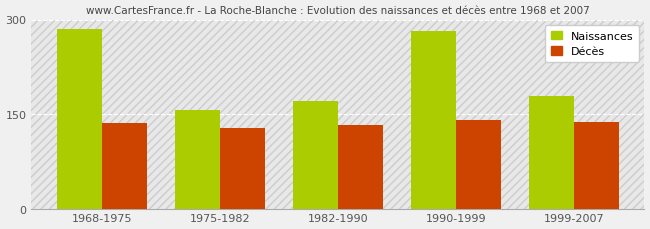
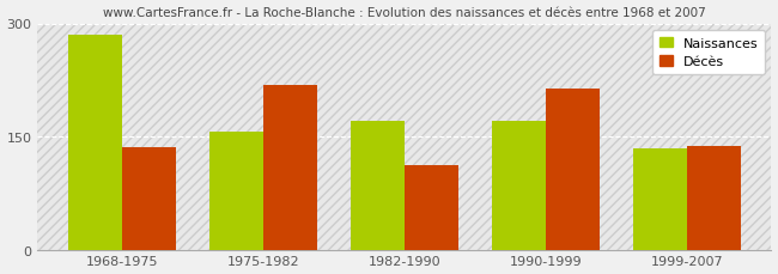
Décès/1975-1982: 128 -> 218
Décès/1982-1990: 133 -> 112
Naissances/1990-1999: 281 -> 170
Décès/1990-1999: 140 -> 214
Naissances/1999-2007: 179 -> 134
